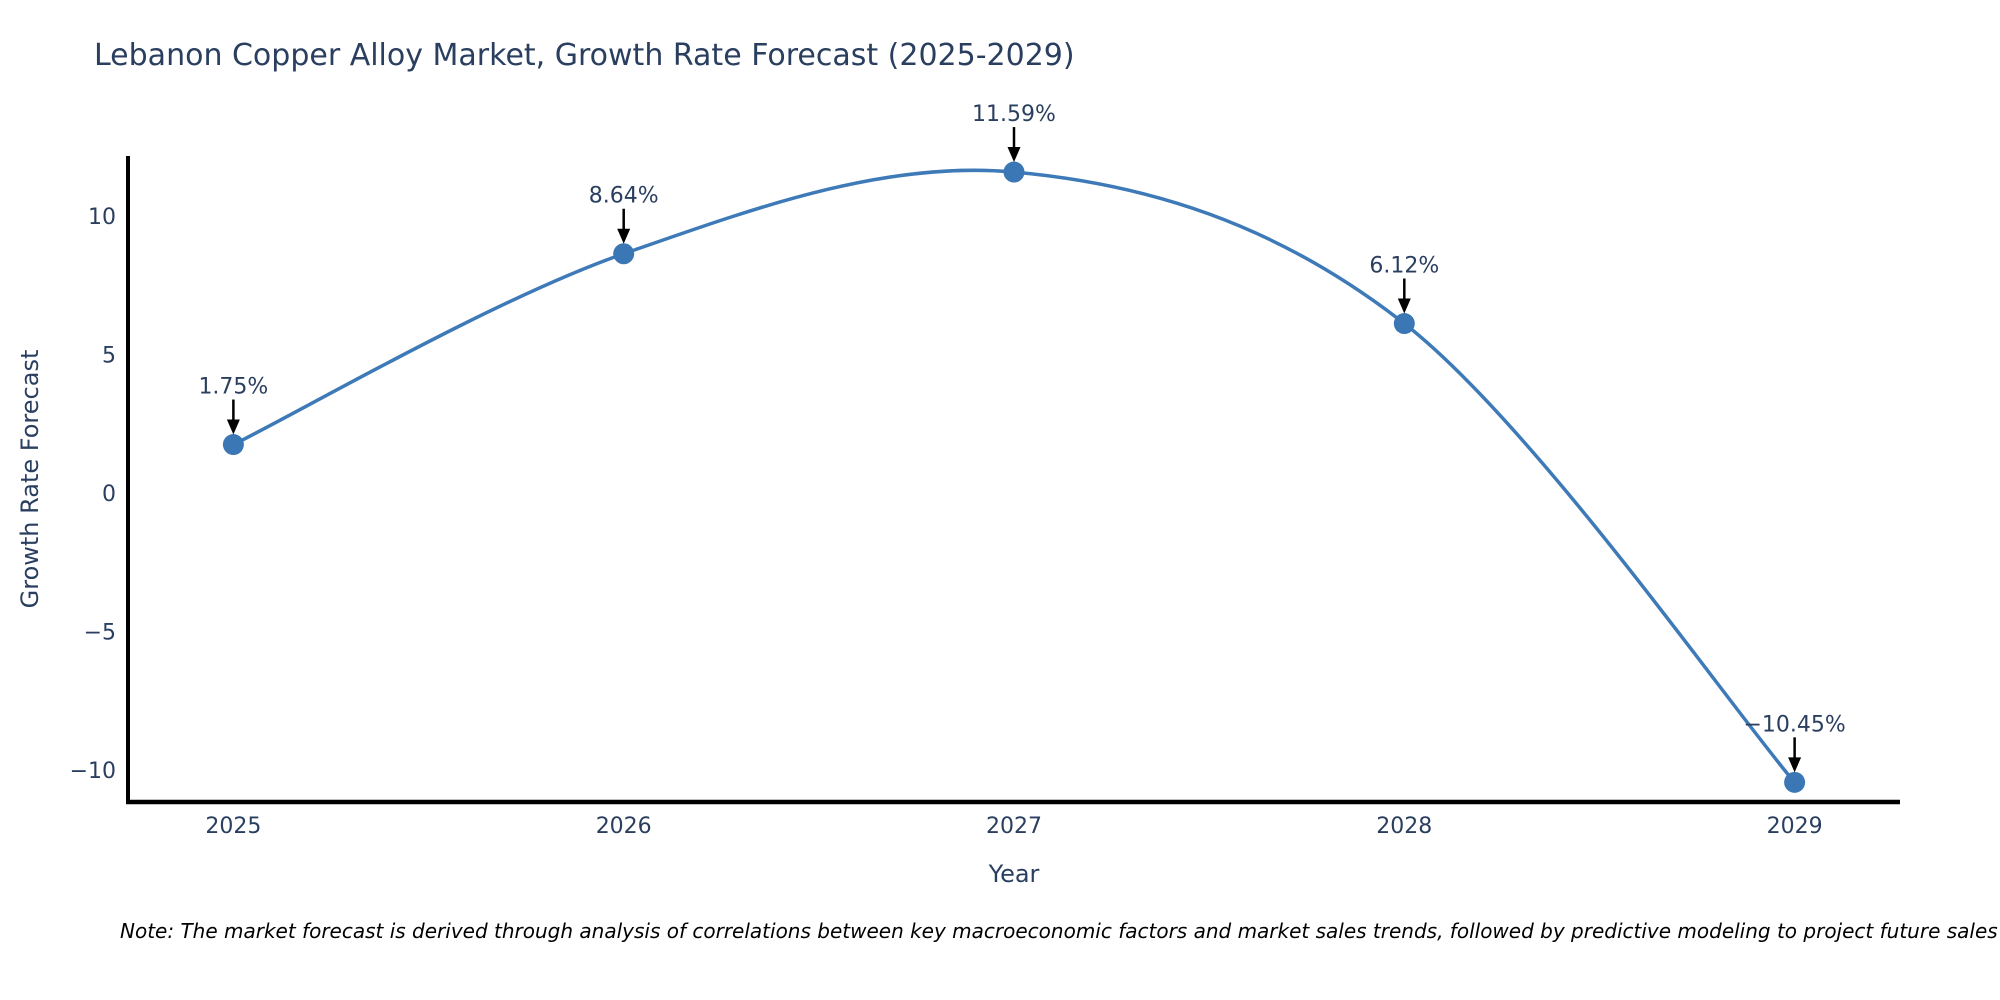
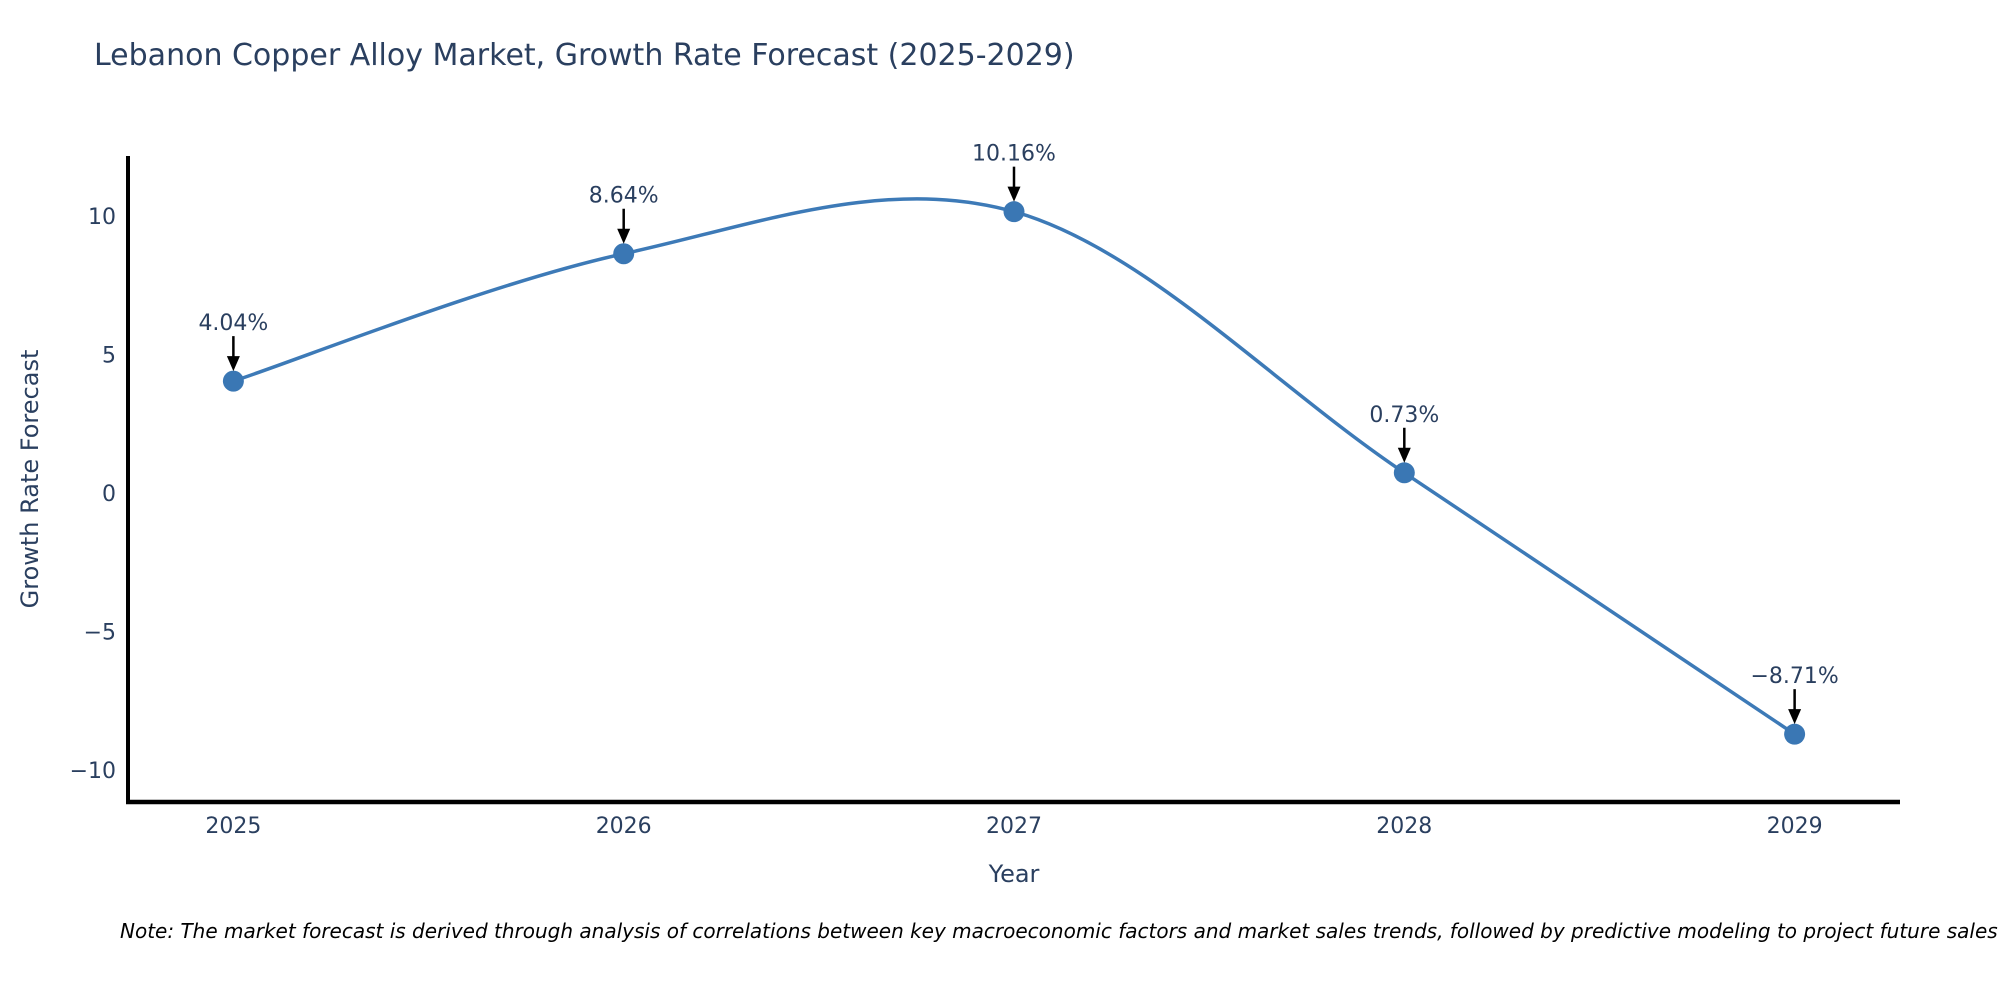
2025: 1.75% -> 4.04%
2027: 11.59% -> 10.16%
2028: 6.12% -> 0.73%
2029: −10.45% -> −8.71%
